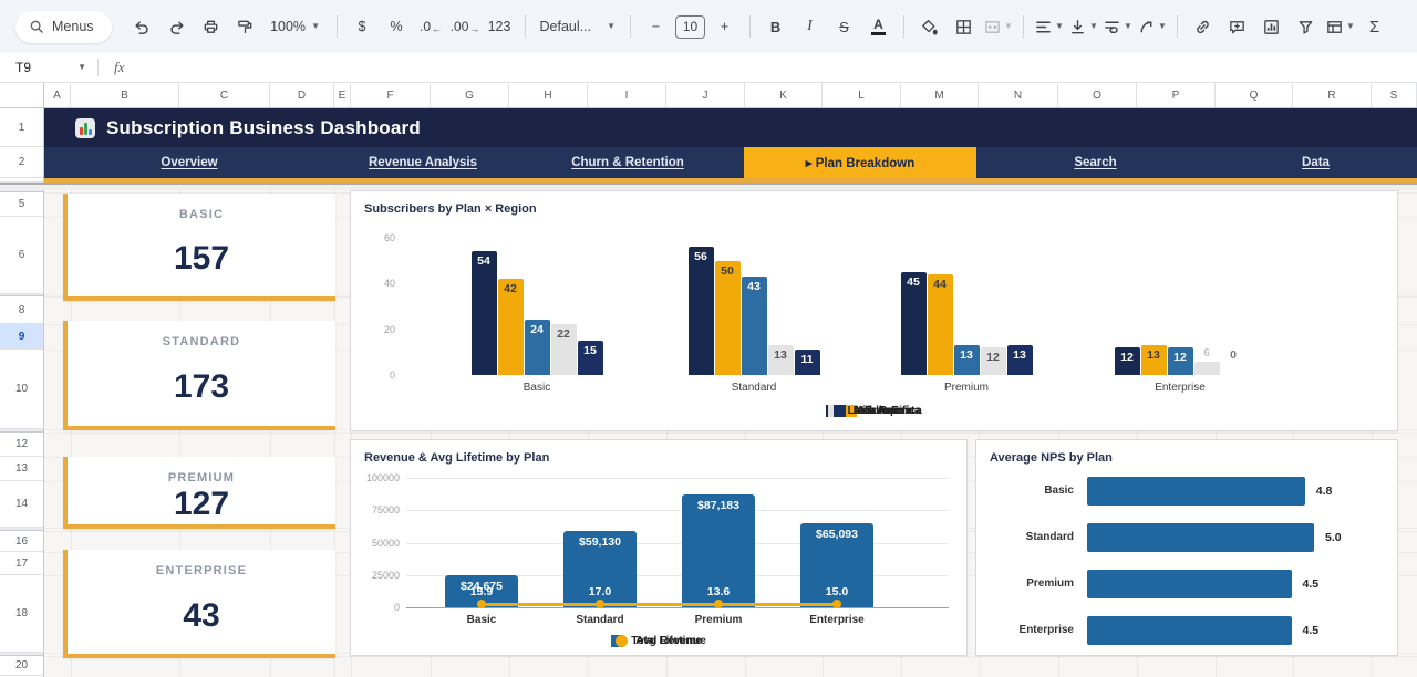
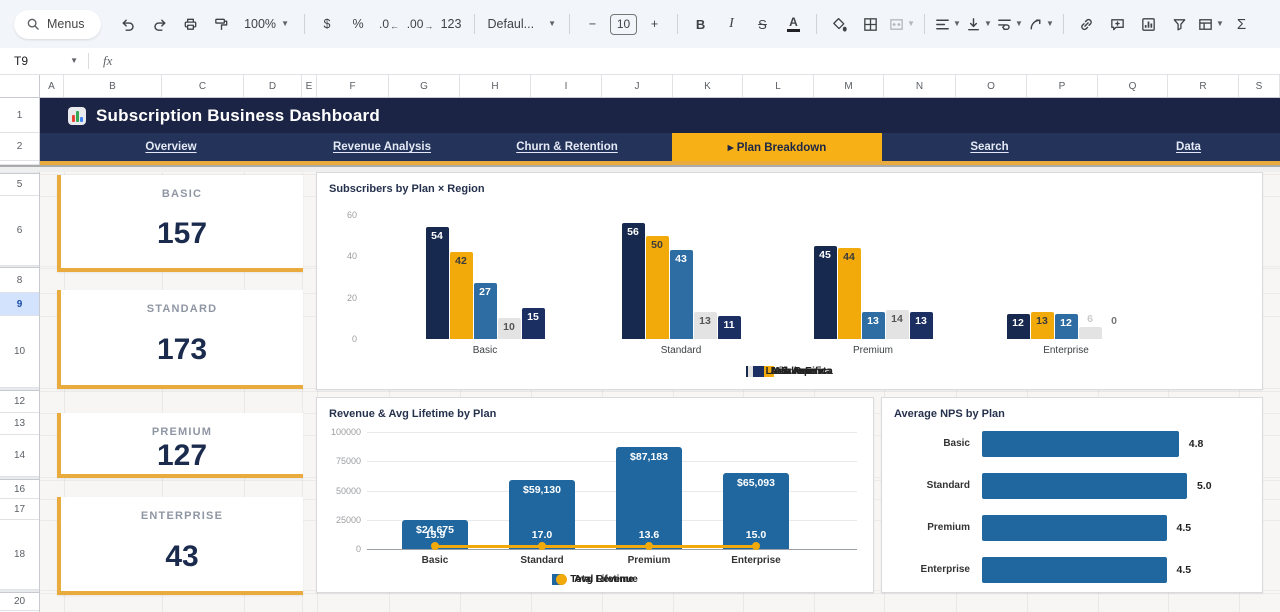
Subscribers by Plan × Region/Asia Pacific/Basic: 24 -> 27
Subscribers by Plan × Region/Latin America/Basic: 22 -> 10
Subscribers by Plan × Region/Latin America/Premium: 12 -> 14
